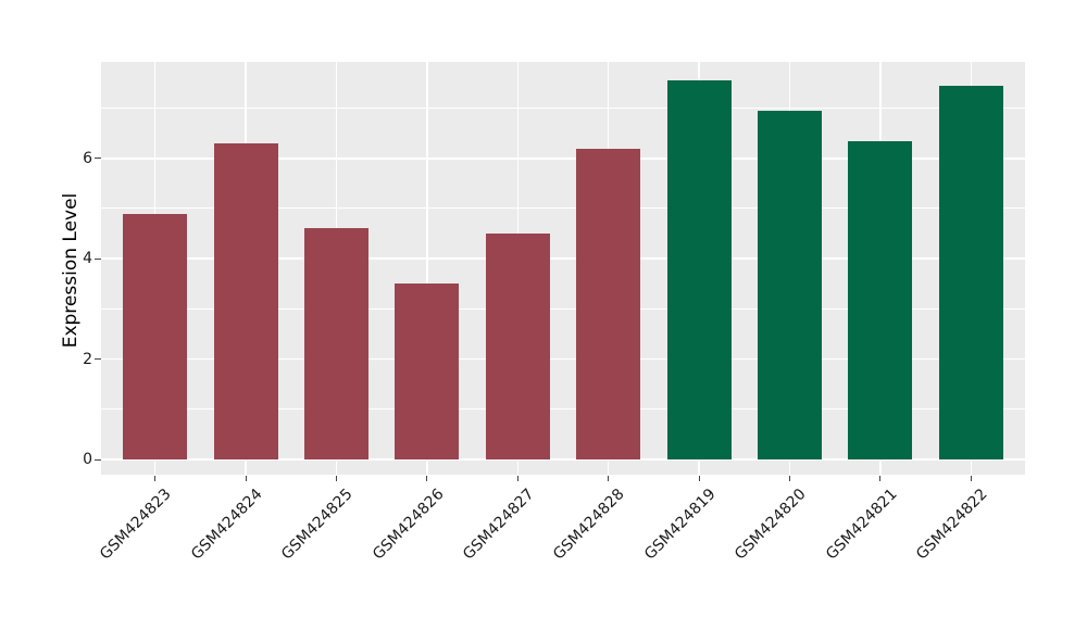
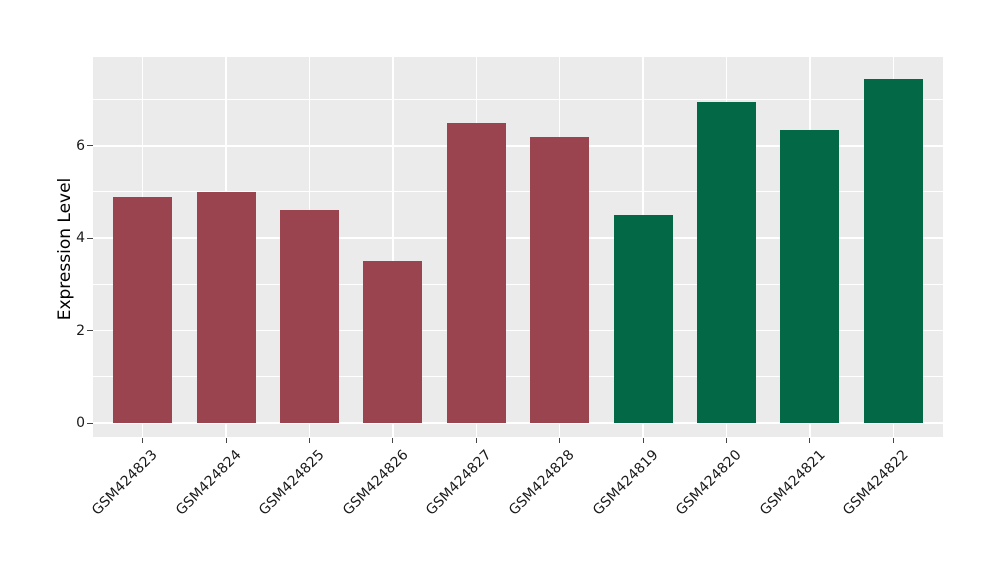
GSM424824: 6.3 -> 5.0
GSM424827: 4.5 -> 6.5
GSM424819: 7.5 -> 4.5
